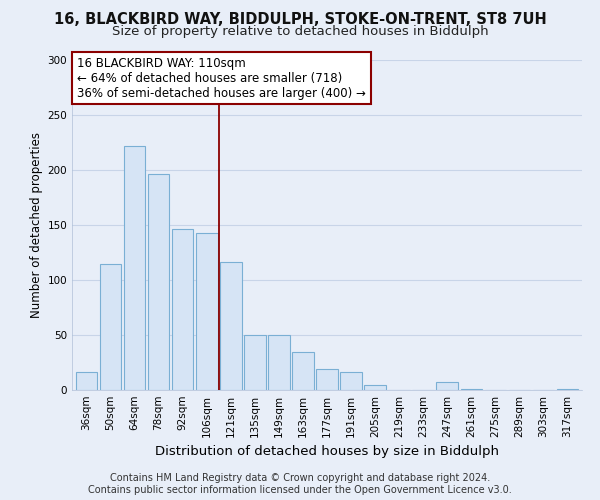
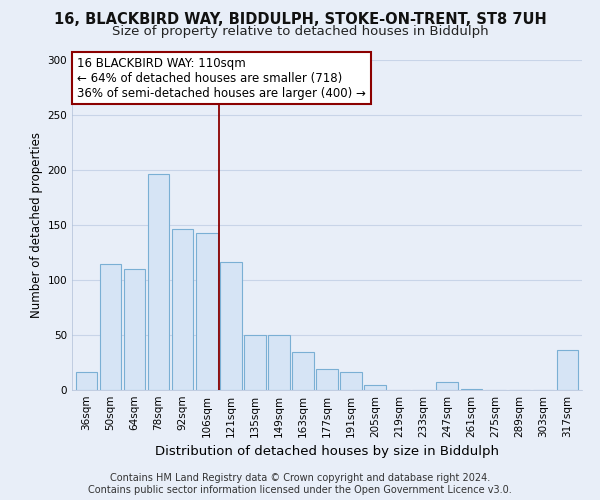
64sqm: 222 -> 110
317sqm: 1 -> 36
